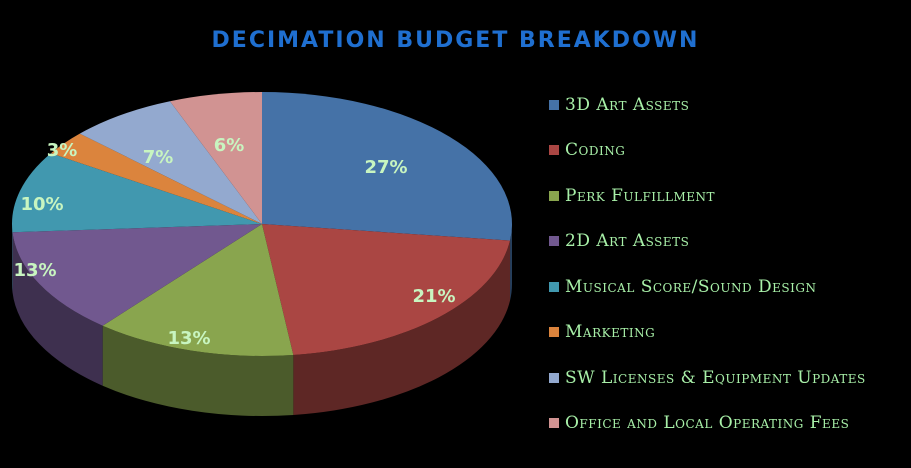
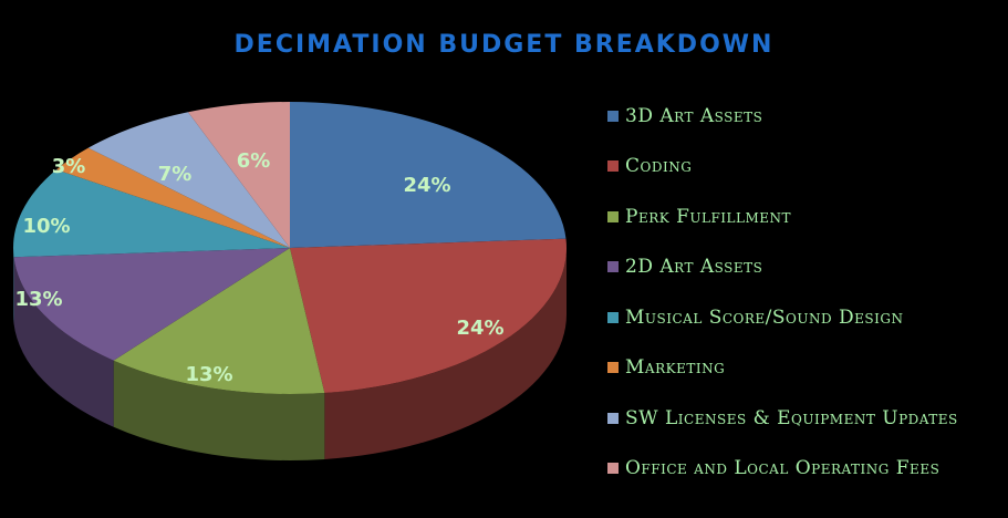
3D Art Assets: 27% -> 24%
Coding: 21% -> 24%
